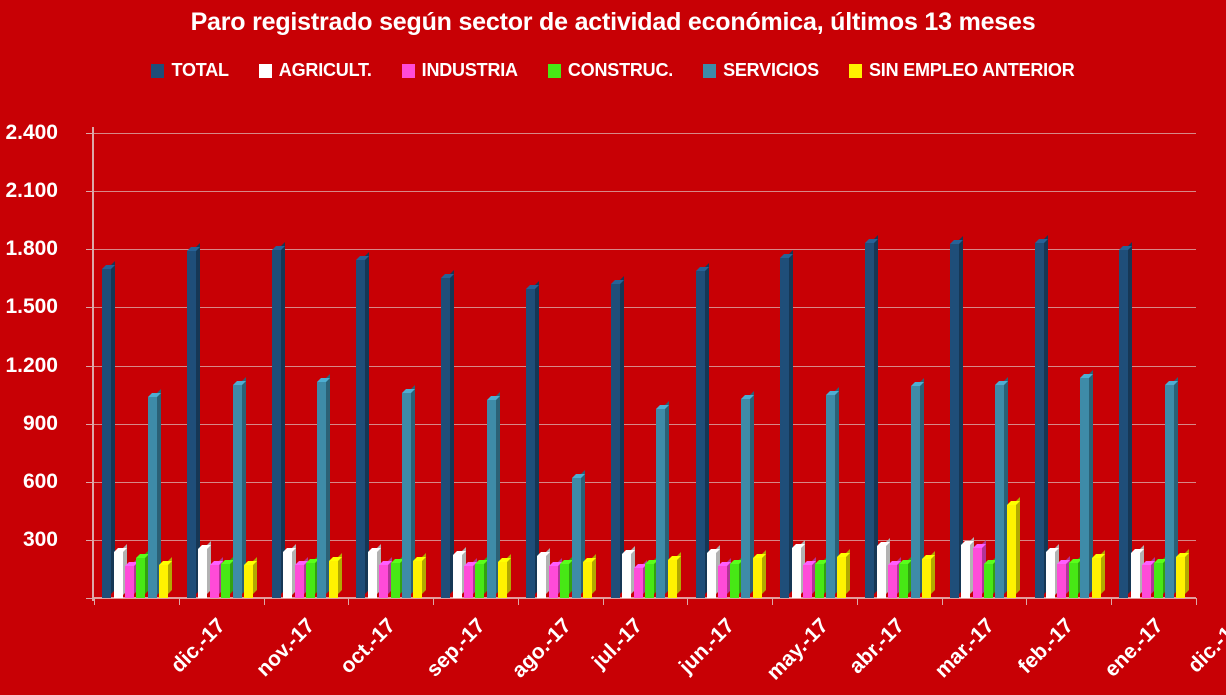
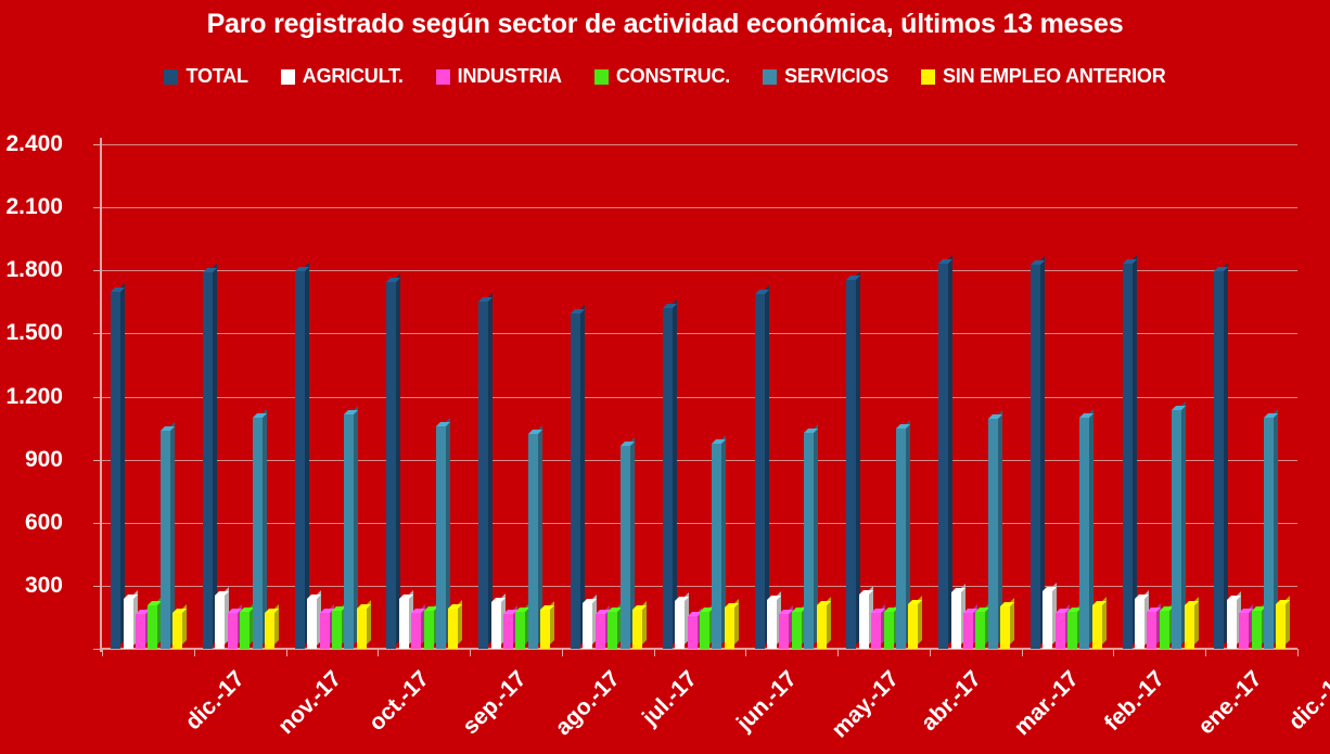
SERVICIOS/jul.-17: 620 -> 960
INDUSTRIA/feb.-17: 260 -> 170
SIN EMPLEO ANTERIOR/feb.-17: 480 -> 200
